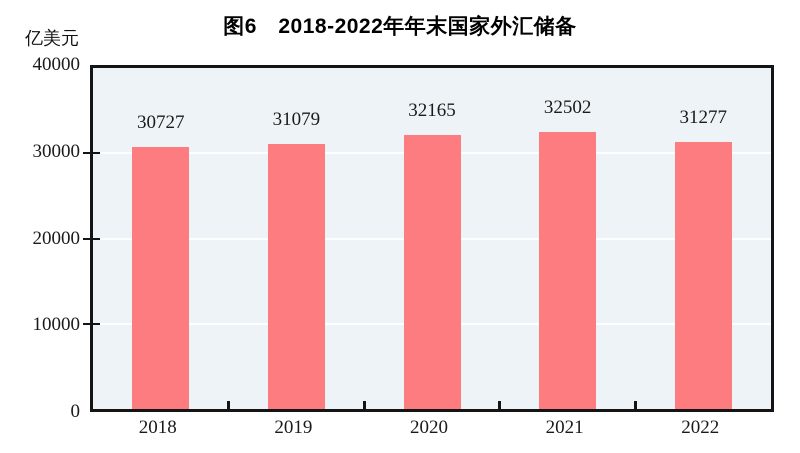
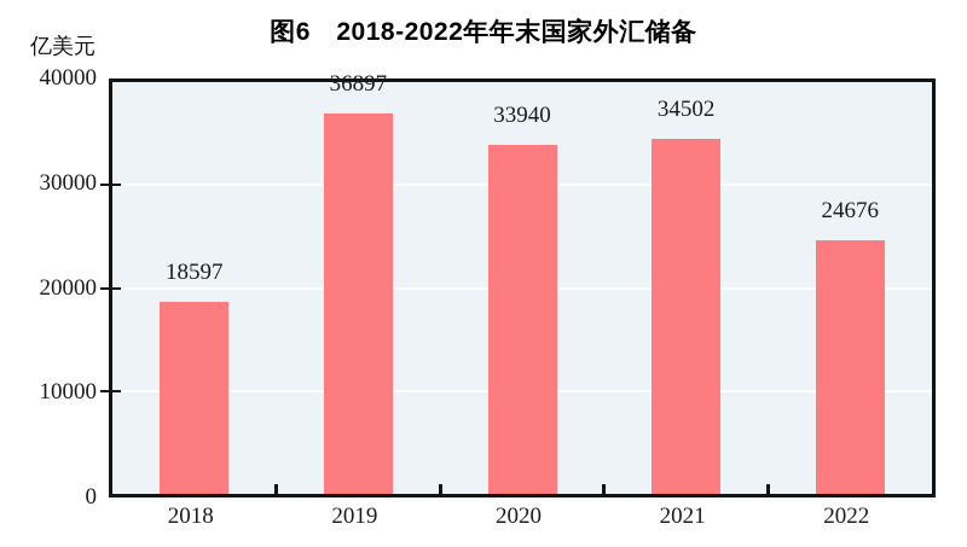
2018: 30727 -> 18597
2019: 31079 -> 36897
2020: 32165 -> 33940
2021: 32502 -> 34502
2022: 31277 -> 24676
